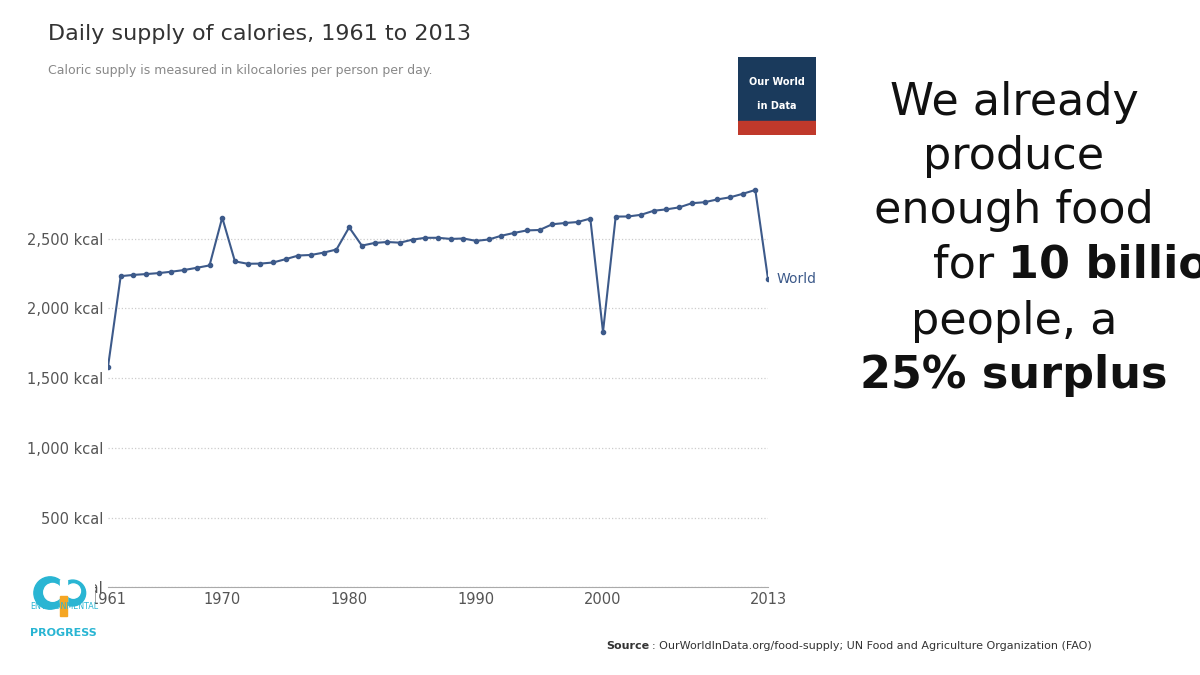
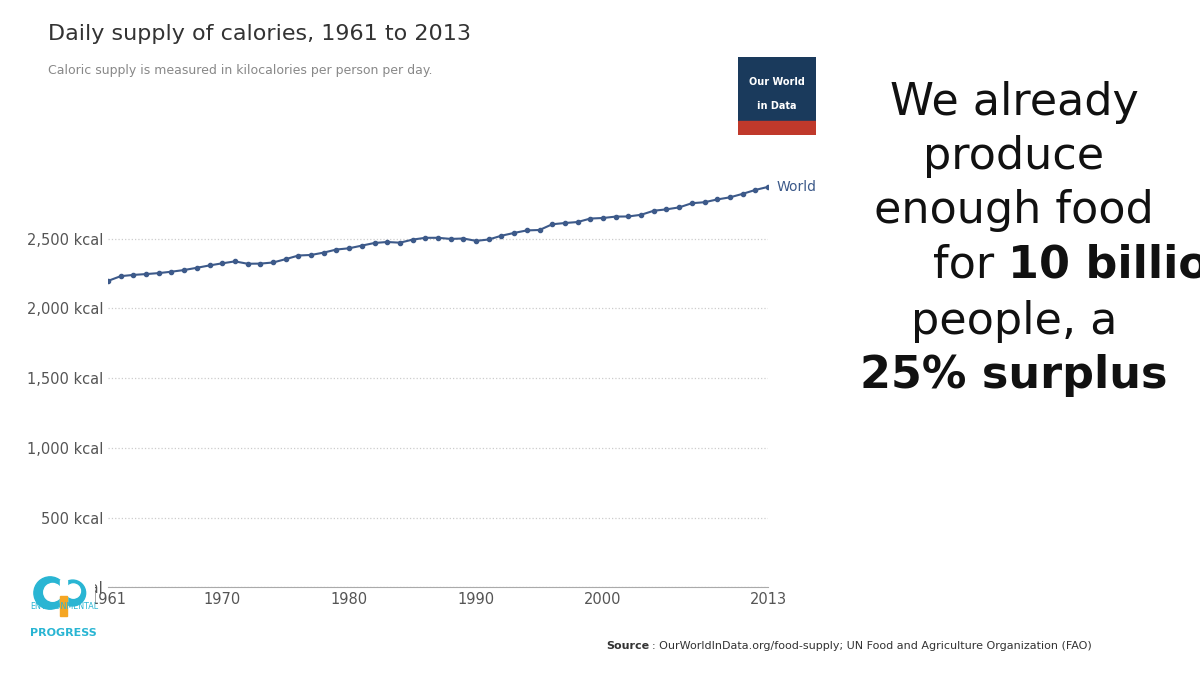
1961: 1,580 kcal -> 2,200 kcal
1970: 2,650 kcal -> 2,320 kcal
1980: 2,580 kcal -> 2,430 kcal
2000: 1,830 kcal -> 2,650 kcal
2013: 2,210 kcal -> 2,870 kcal
